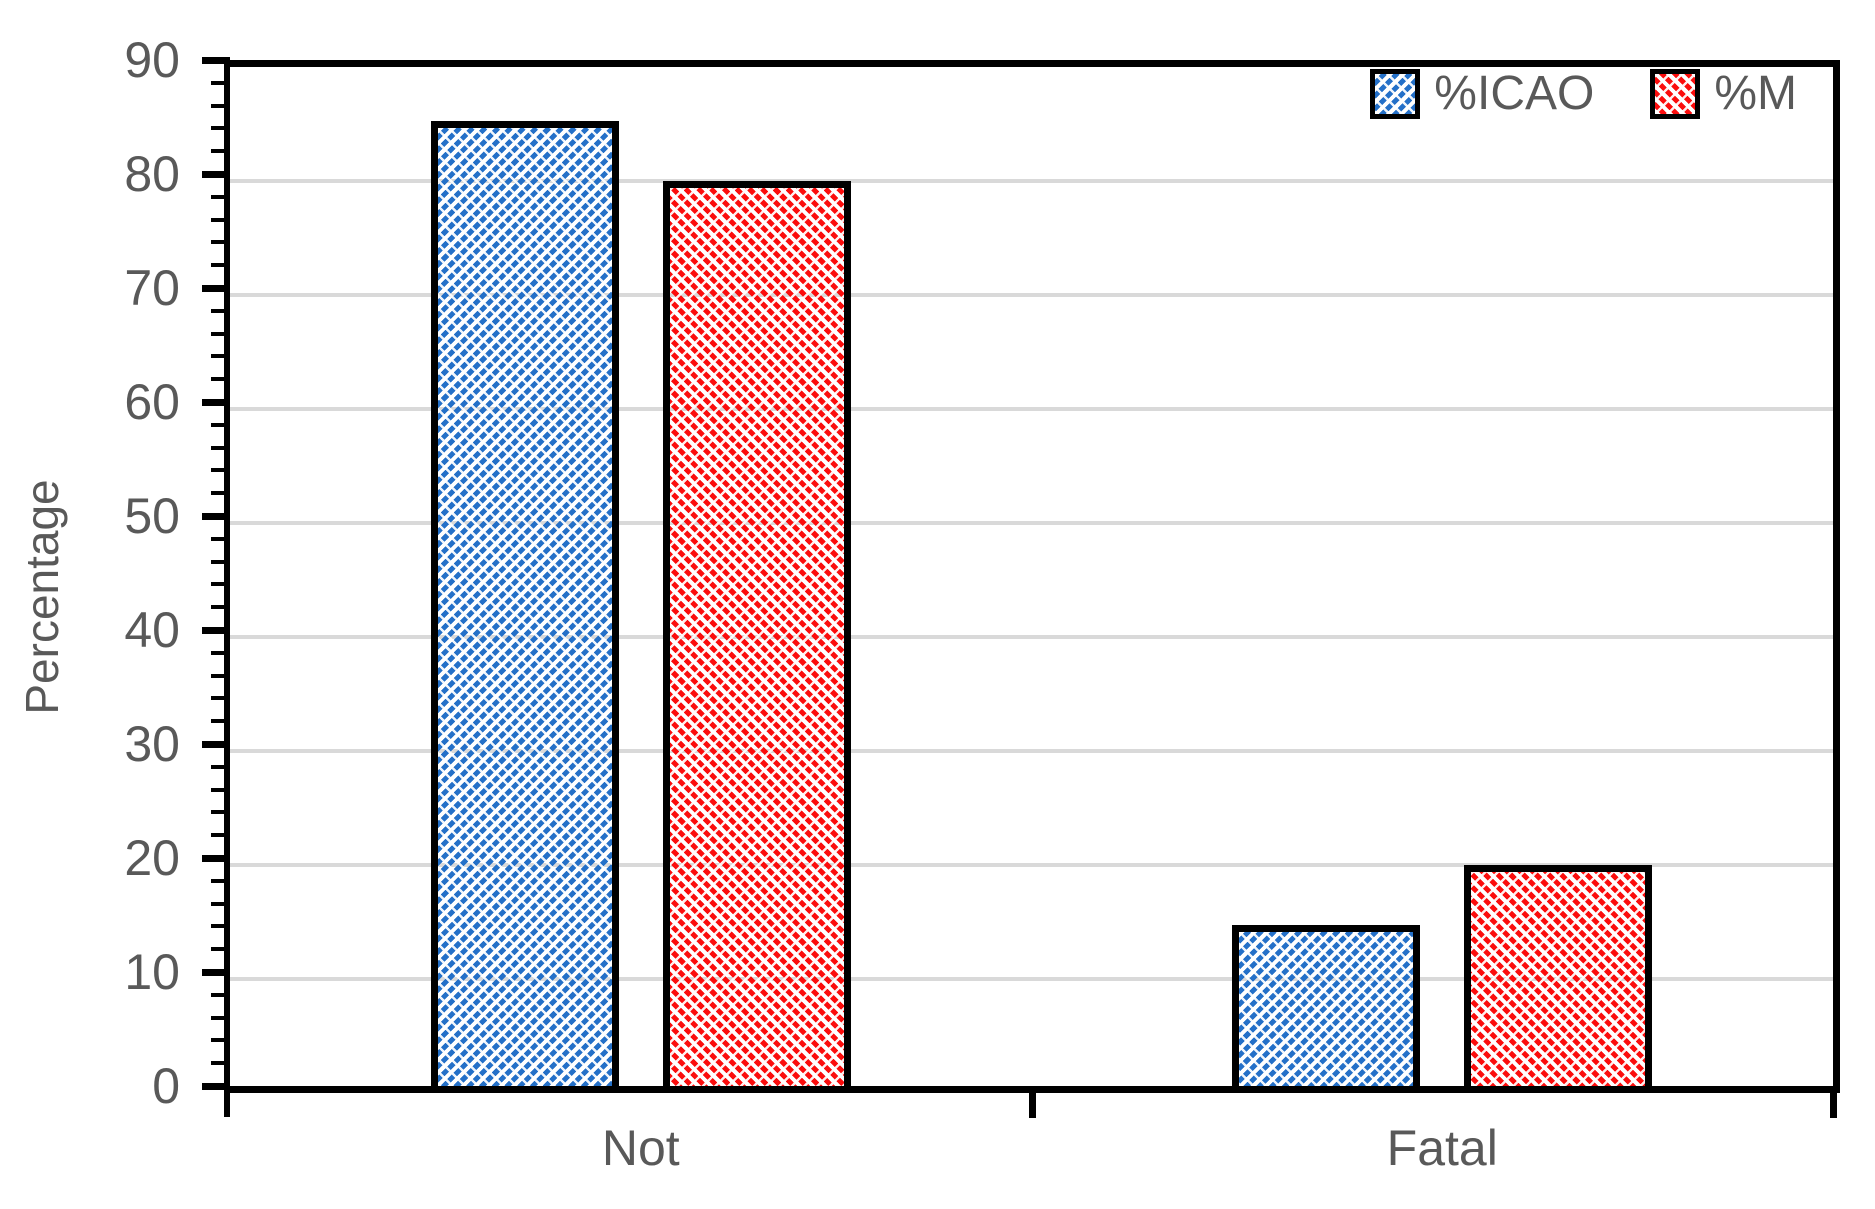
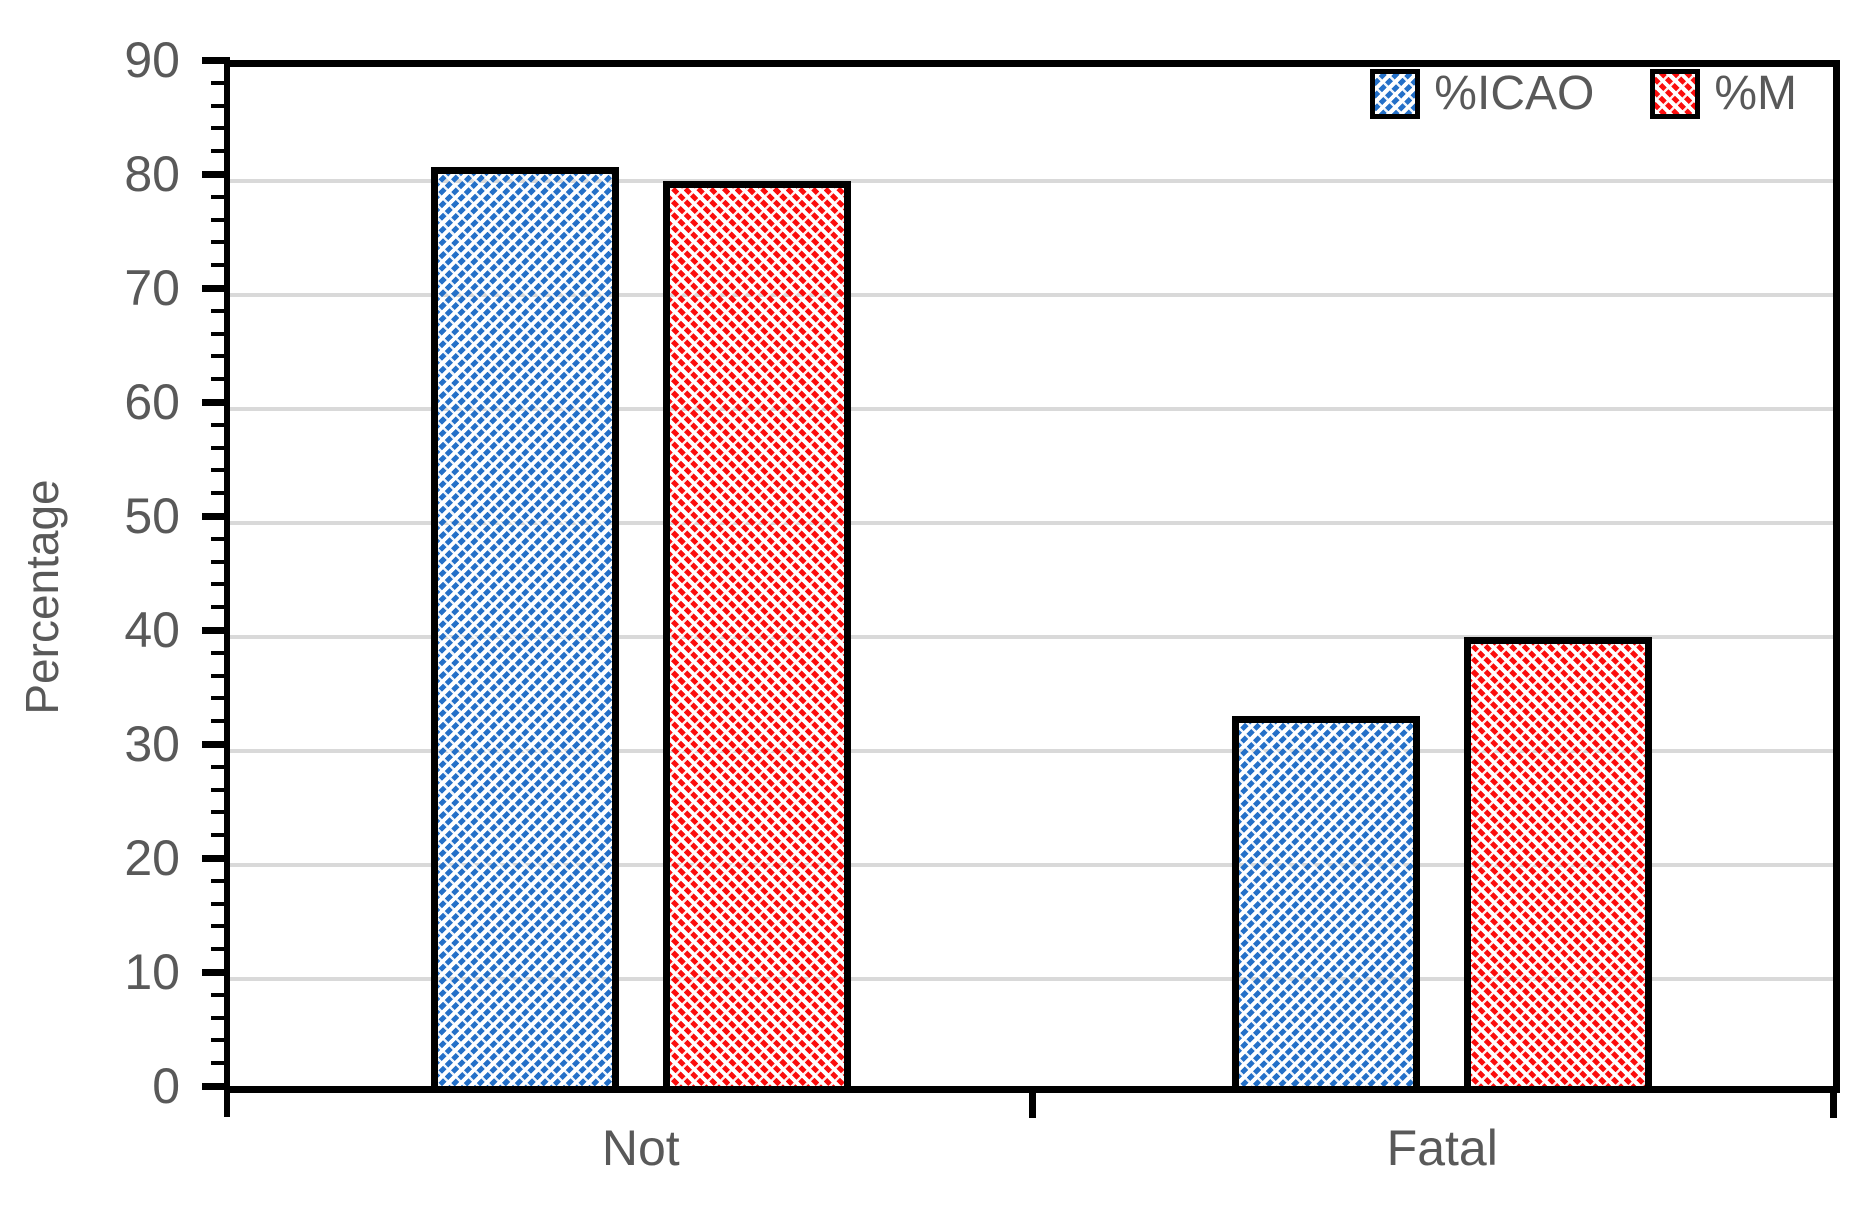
%ICAO/Not: 85.3 -> 81.2
%ICAO/Fatal: 14.7 -> 33.1
%M/Fatal: 20 -> 40
